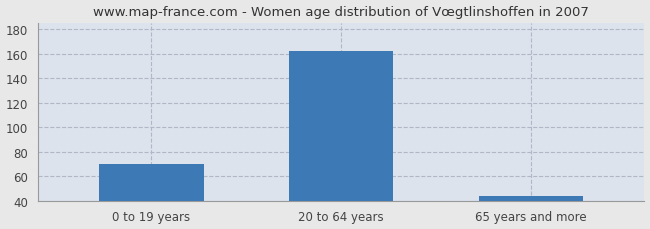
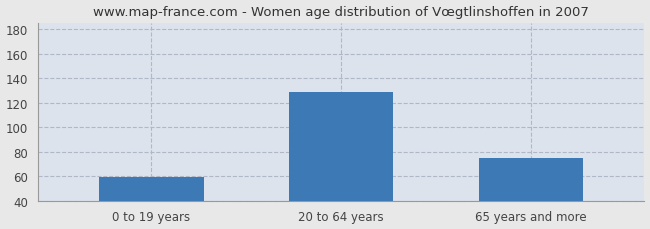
0 to 19 years: 70 -> 59
20 to 64 years: 162 -> 129
65 years and more: 44 -> 75
